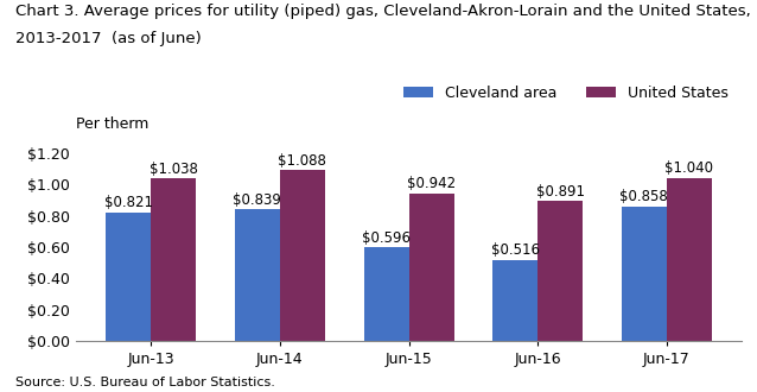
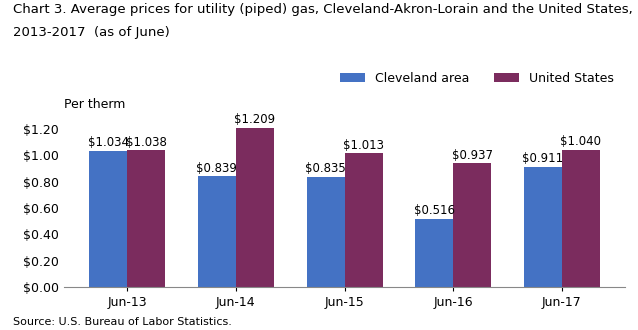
Cleveland area/Jun-13: $0.821 -> $1.034
United States/Jun-14: $1.088 -> $1.209
Cleveland area/Jun-15: $0.596 -> $0.835
United States/Jun-15: $0.942 -> $1.013
United States/Jun-16: $0.891 -> $0.937
Cleveland area/Jun-17: $0.858 -> $0.911
